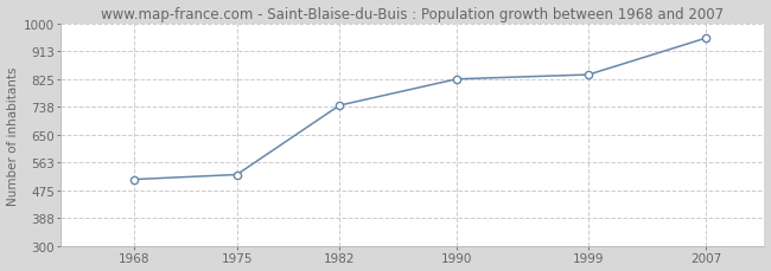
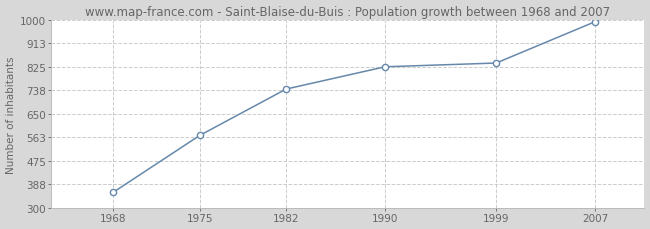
1968: 510 -> 358
1975: 525 -> 570
2007: 955 -> 994
